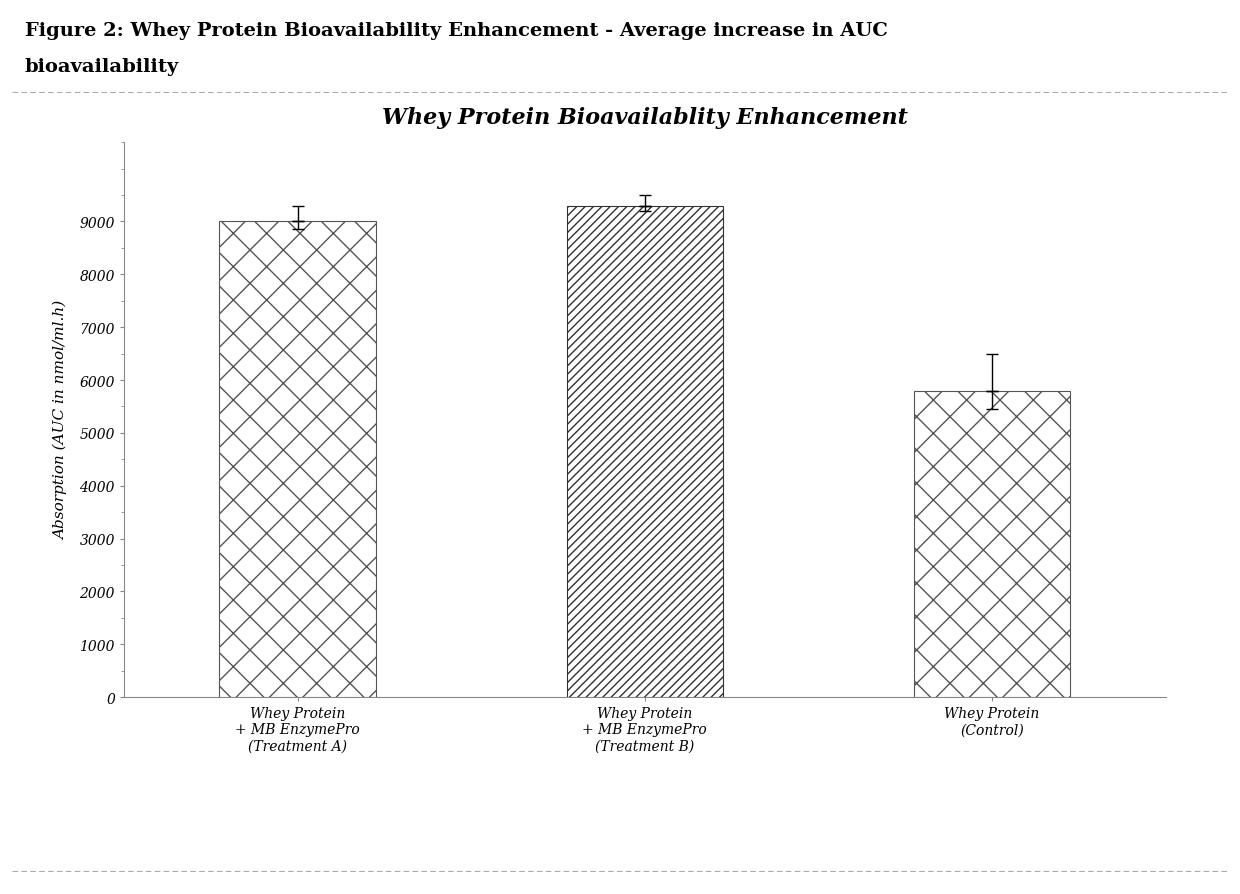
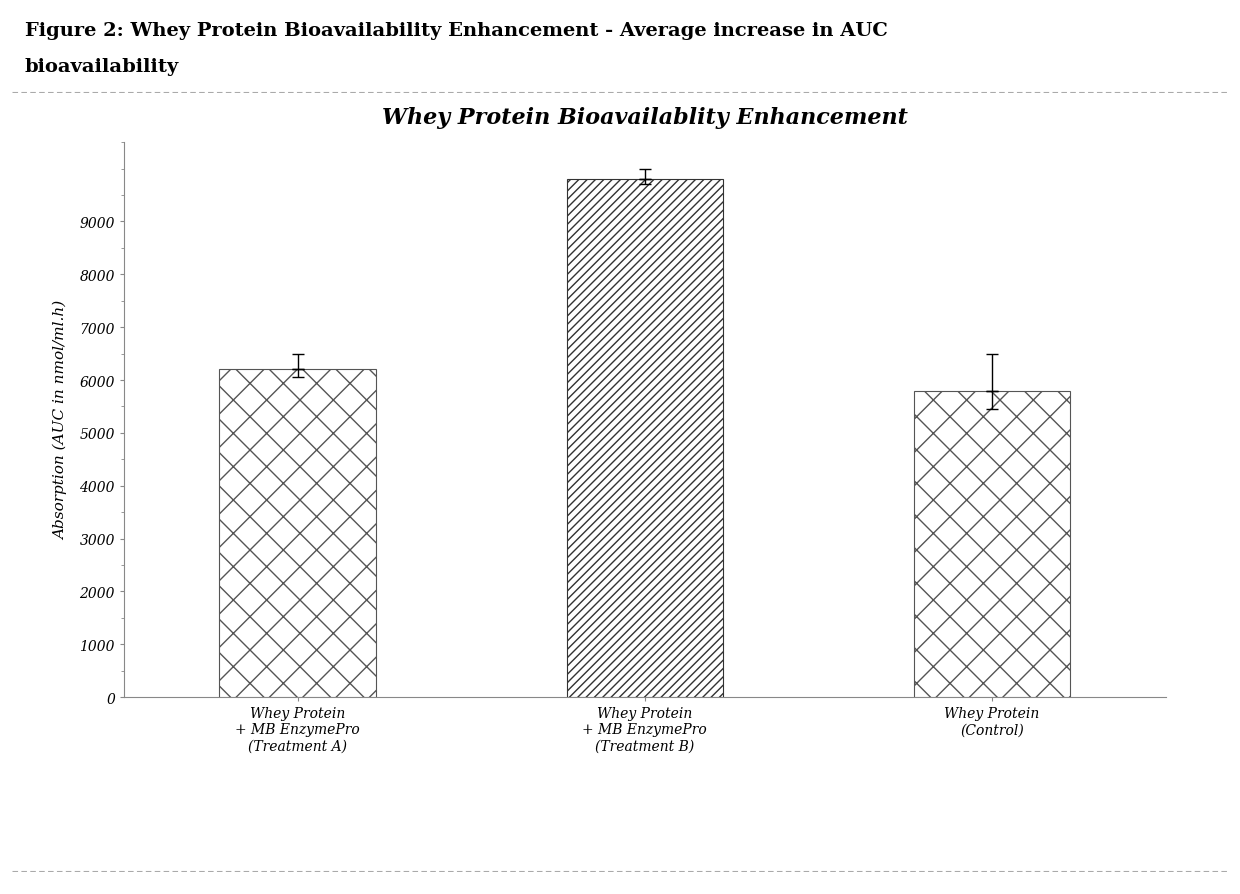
Whey Protein + MB EnzymePro (Treatment A): 9000 -> 6200
Whey Protein + MB EnzymePro (Treatment B): 9300 -> 9800
